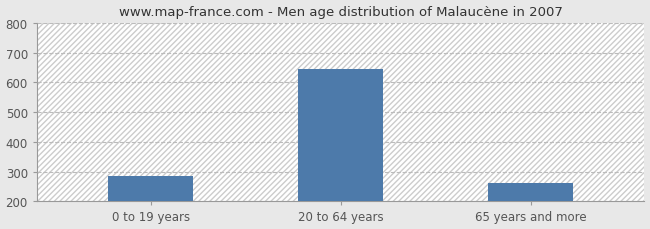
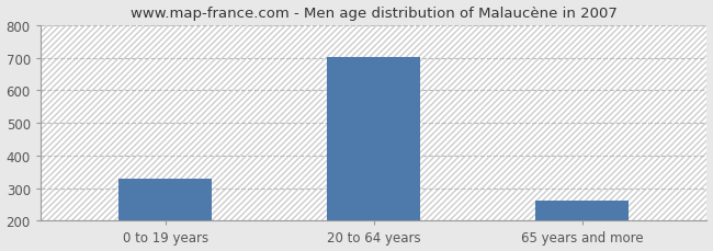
0 to 19 years: 285 -> 328
20 to 64 years: 645 -> 702
